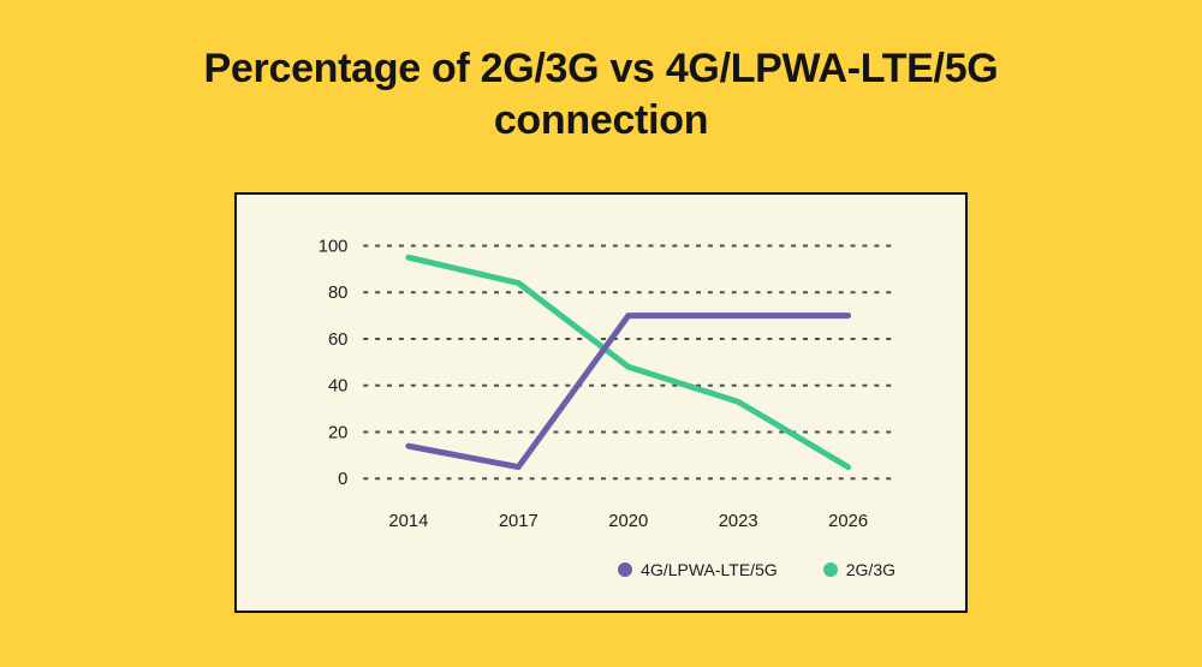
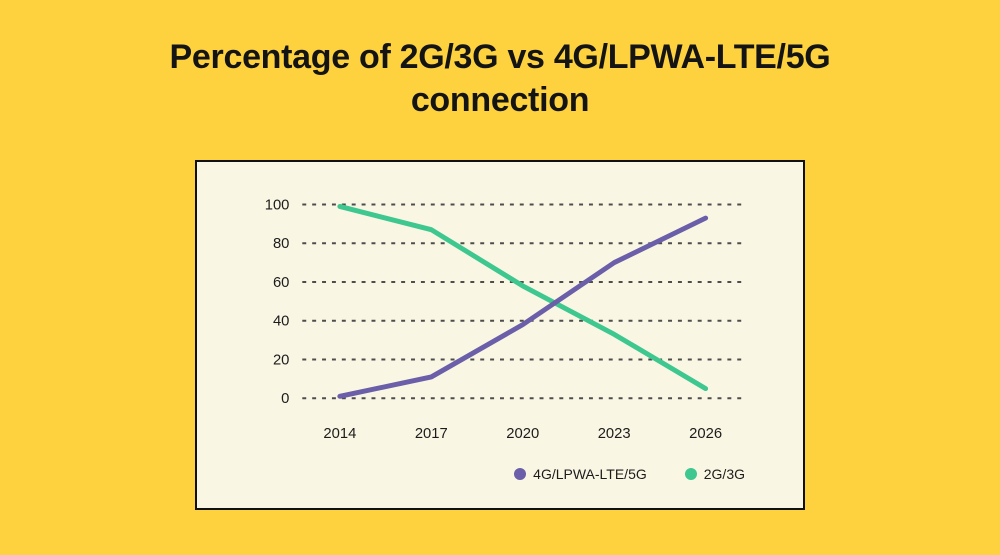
4G/LPWA-LTE/5G/2014: 14 -> 1
2G/3G/2014: 95 -> 99
4G/LPWA-LTE/5G/2017: 5 -> 11
2G/3G/2017: 84 -> 87
4G/LPWA-LTE/5G/2020: 70 -> 38
2G/3G/2020: 48 -> 58
4G/LPWA-LTE/5G/2026: 70 -> 93
